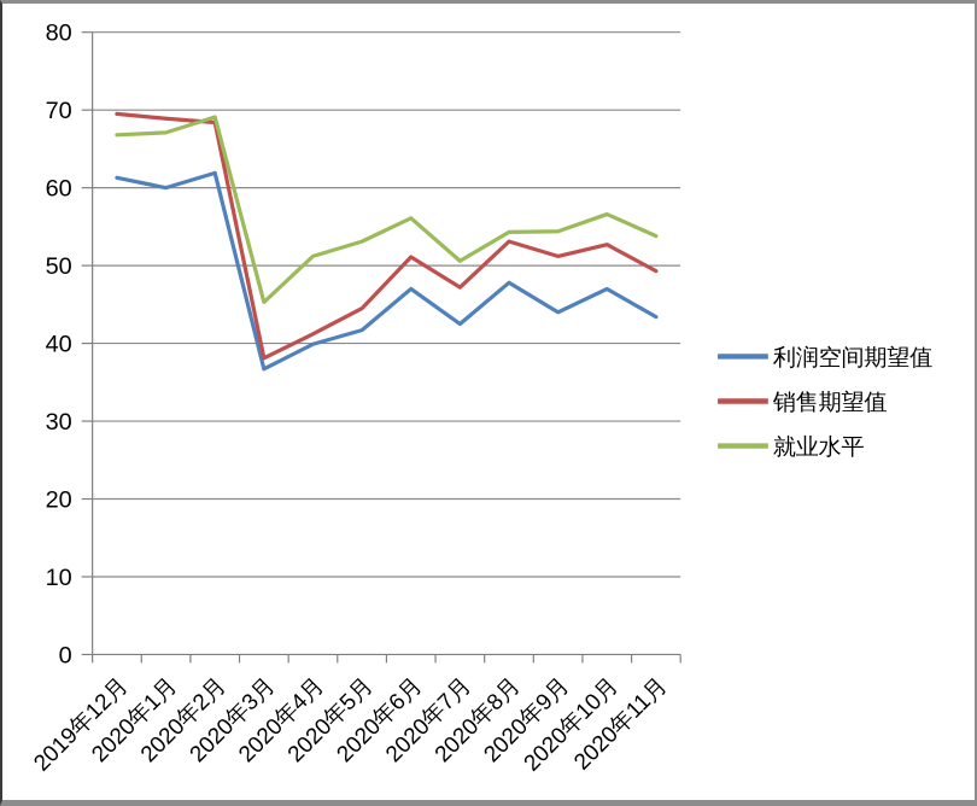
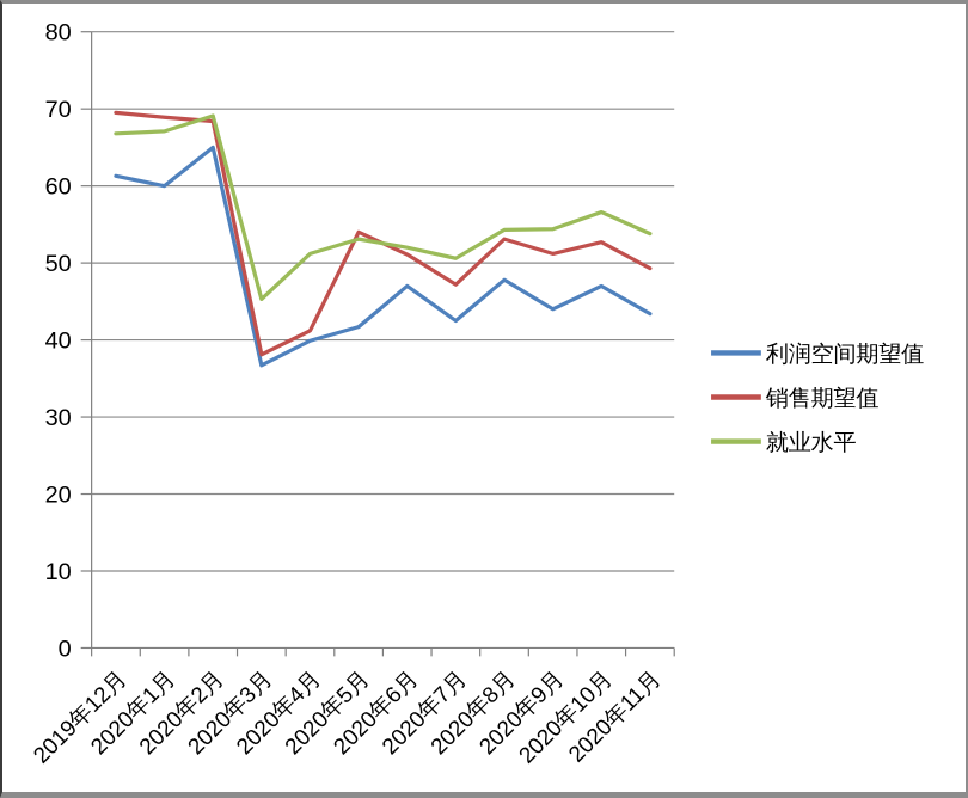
利润空间期望值/2020年2月: 62 -> 65
销售期望值/2020年5月: 44 -> 54
就业水平/2020年6月: 56 -> 52
